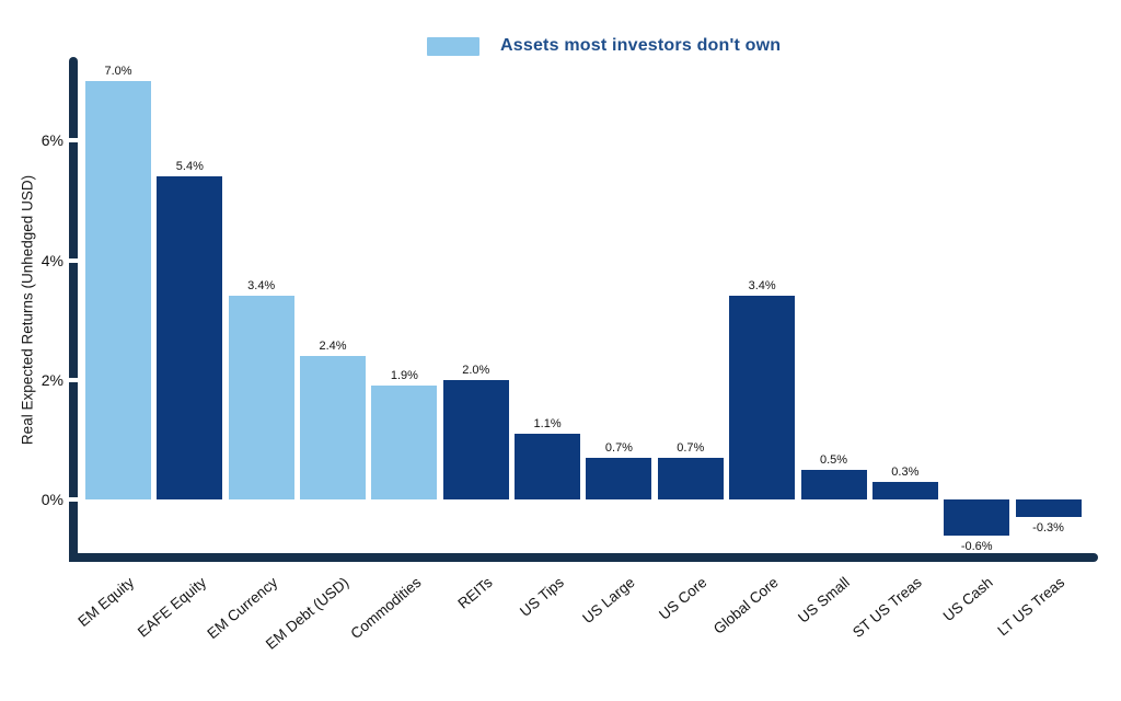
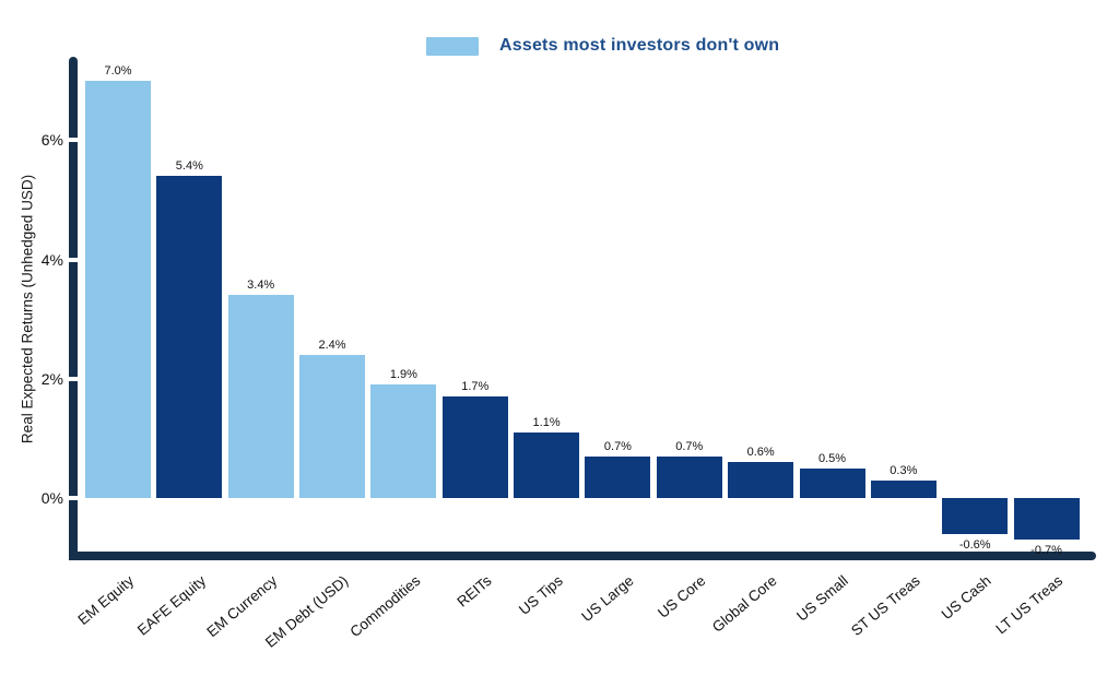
REITs: 2.0% -> 1.7%
Global Core: 3.4% -> 0.6%
LT US Treas: -0.3% -> -0.7%
